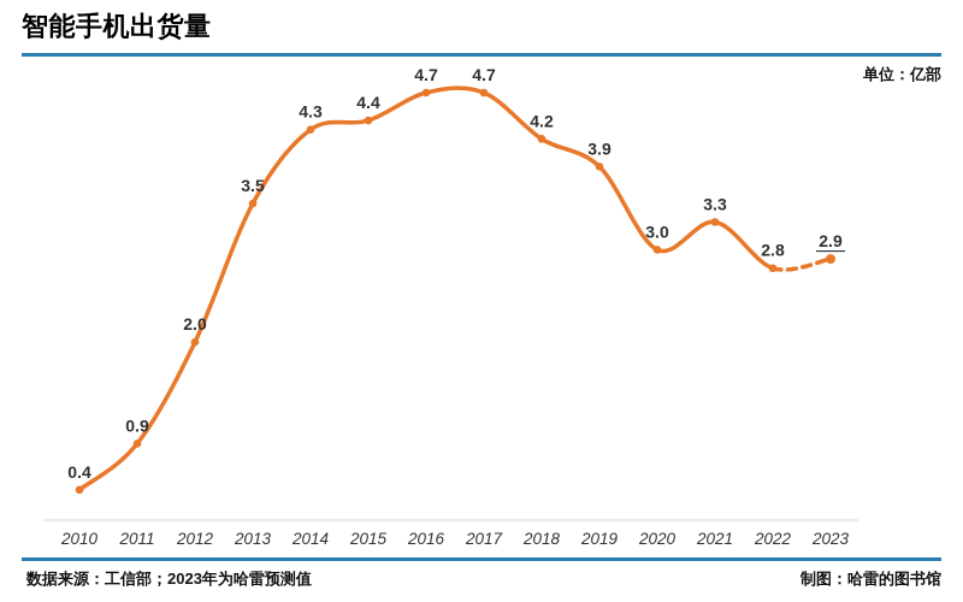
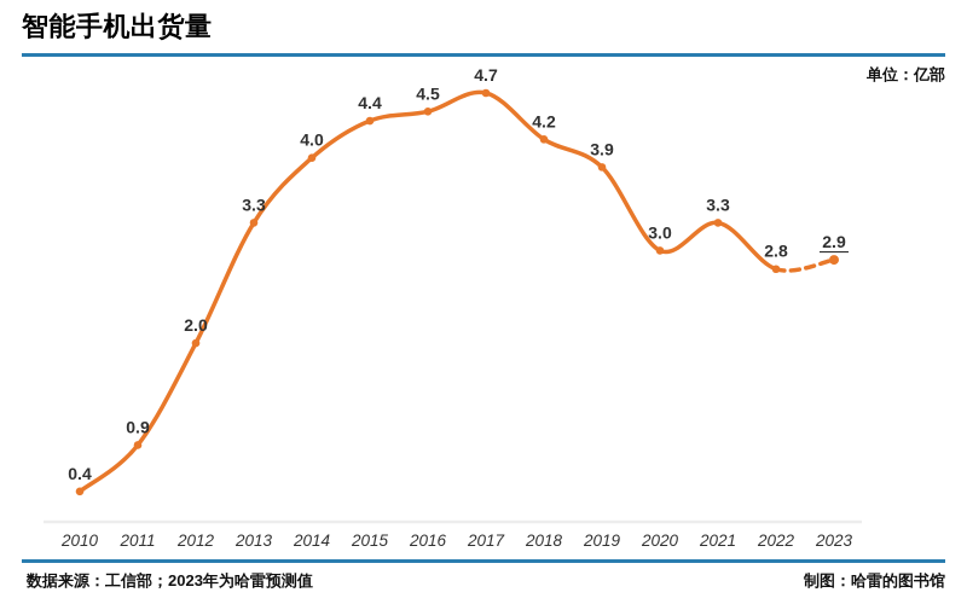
2013: 3.5 -> 3.3
2014: 4.3 -> 4.0
2016: 4.7 -> 4.5
